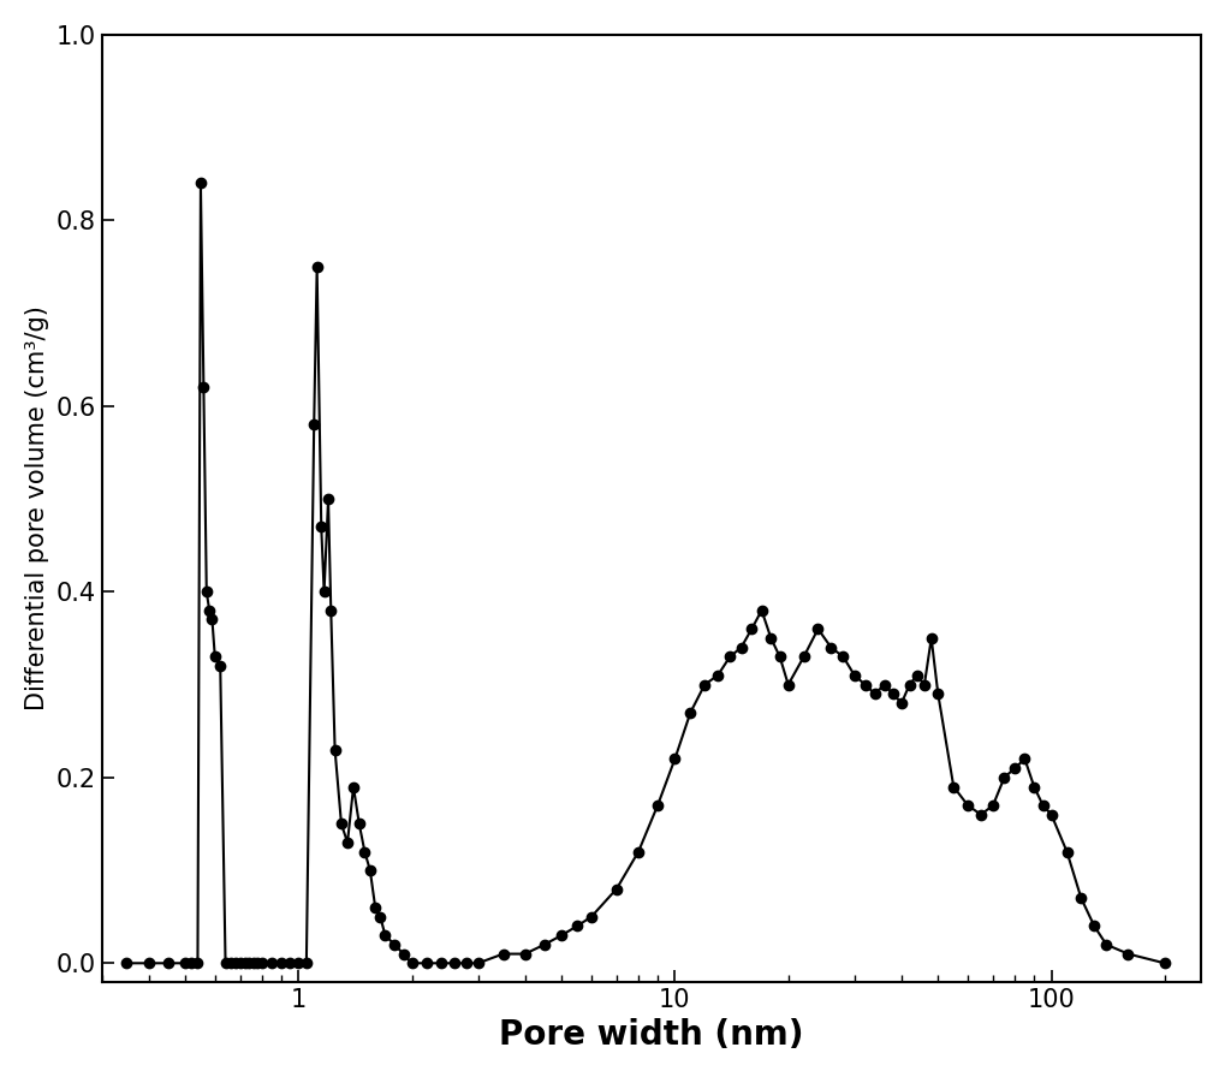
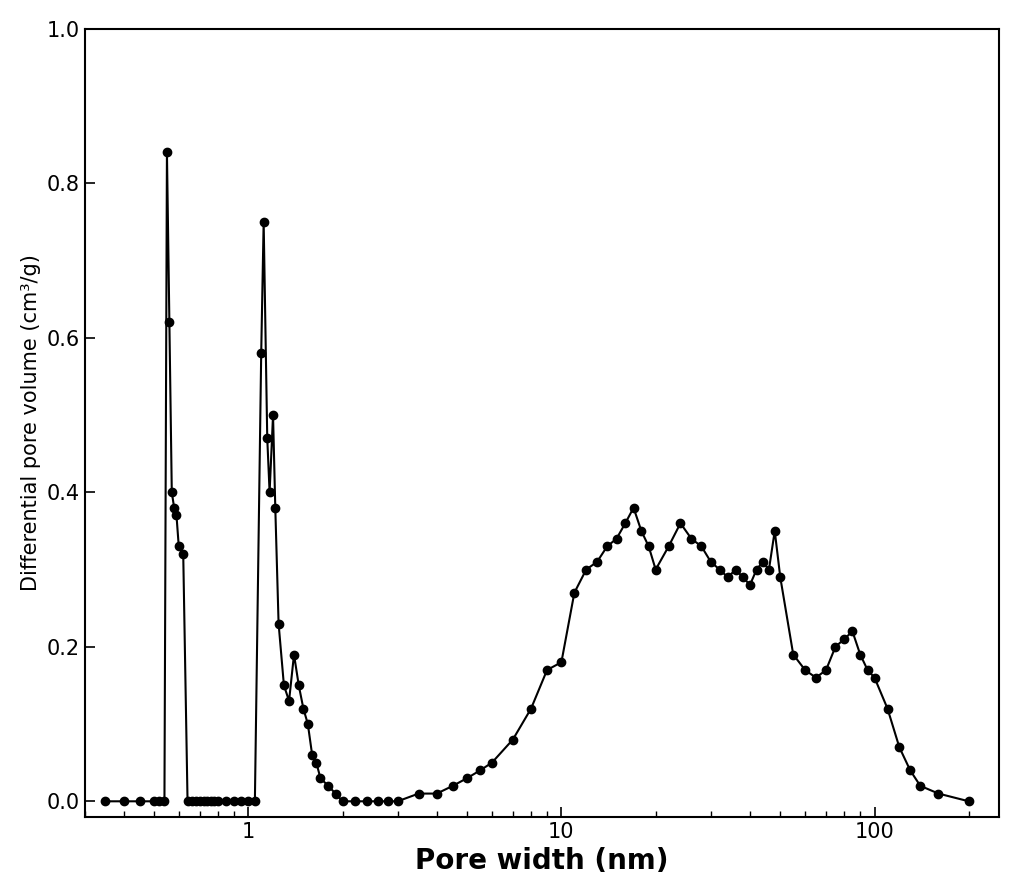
10: 0.22 -> 0.18
